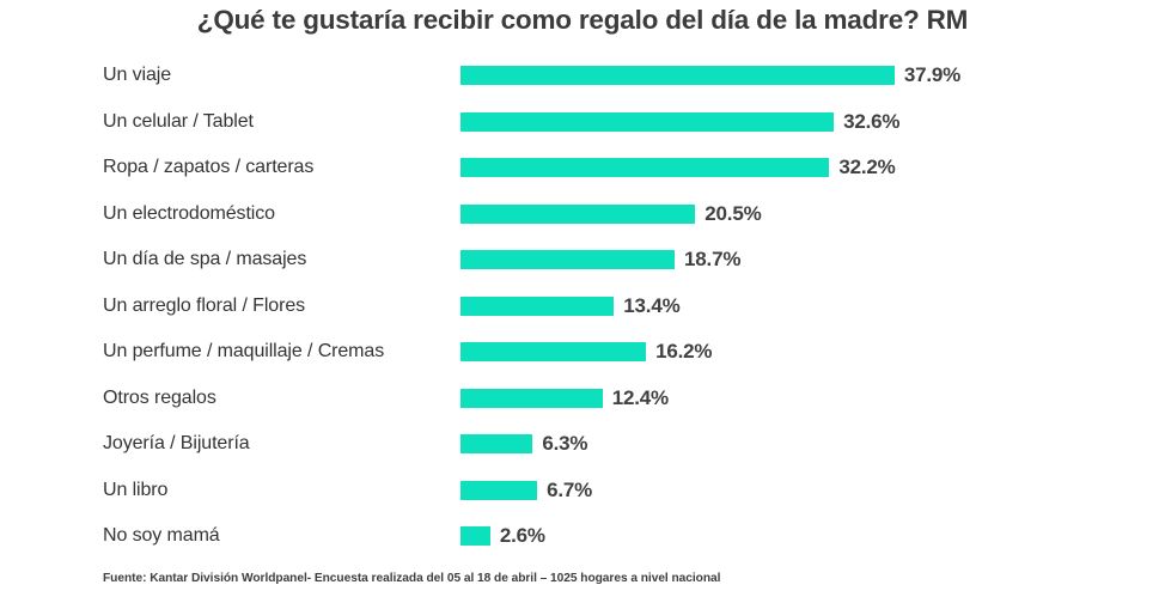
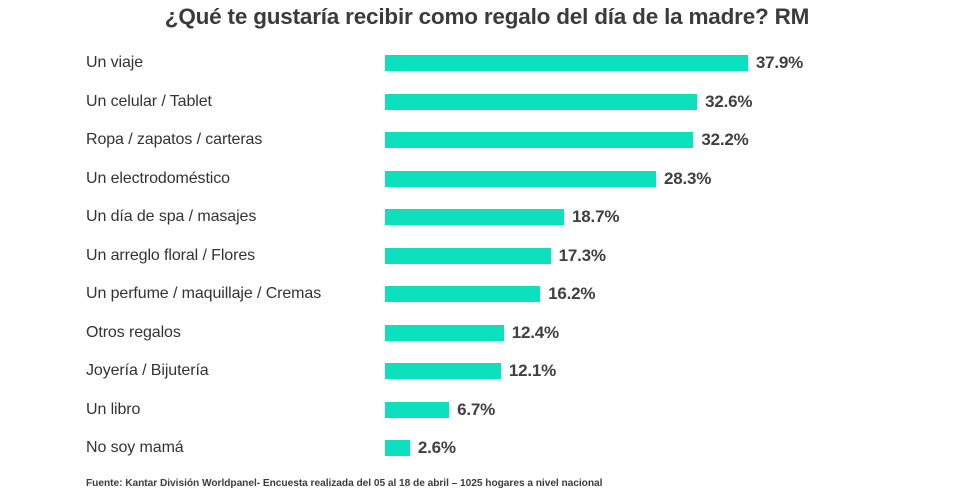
Un electrodoméstico: 20.5% -> 28.3%
Un arreglo floral / Flores: 13.4% -> 17.3%
Joyería / Bijutería: 6.3% -> 12.1%
